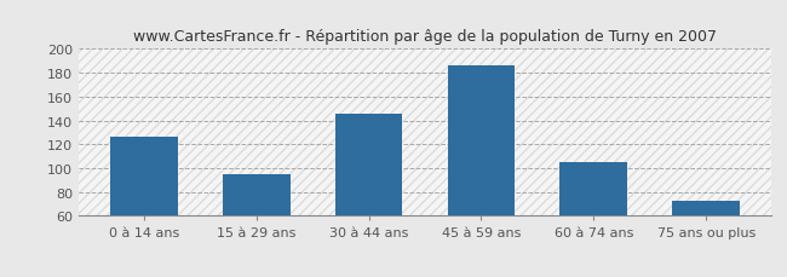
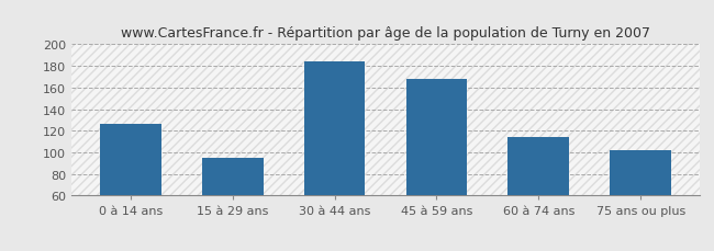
30 à 44 ans: 146 -> 184
45 à 59 ans: 186 -> 168
60 à 74 ans: 105 -> 114
75 ans ou plus: 73 -> 102
